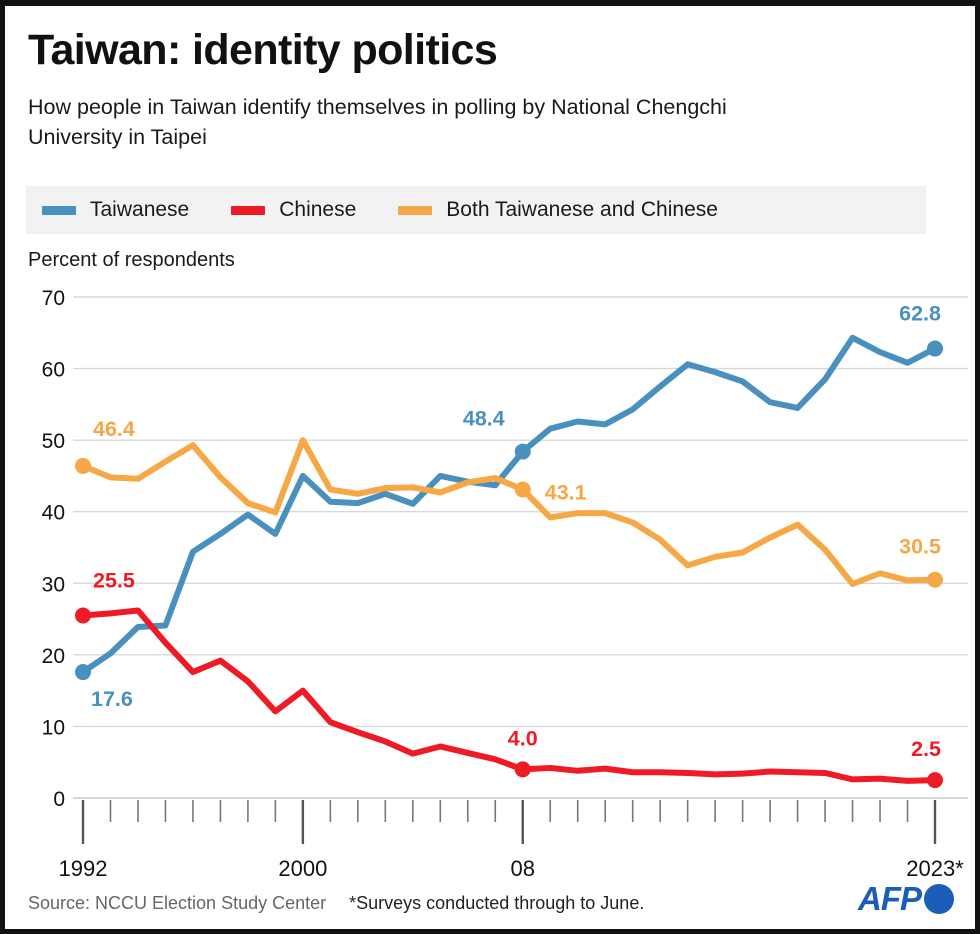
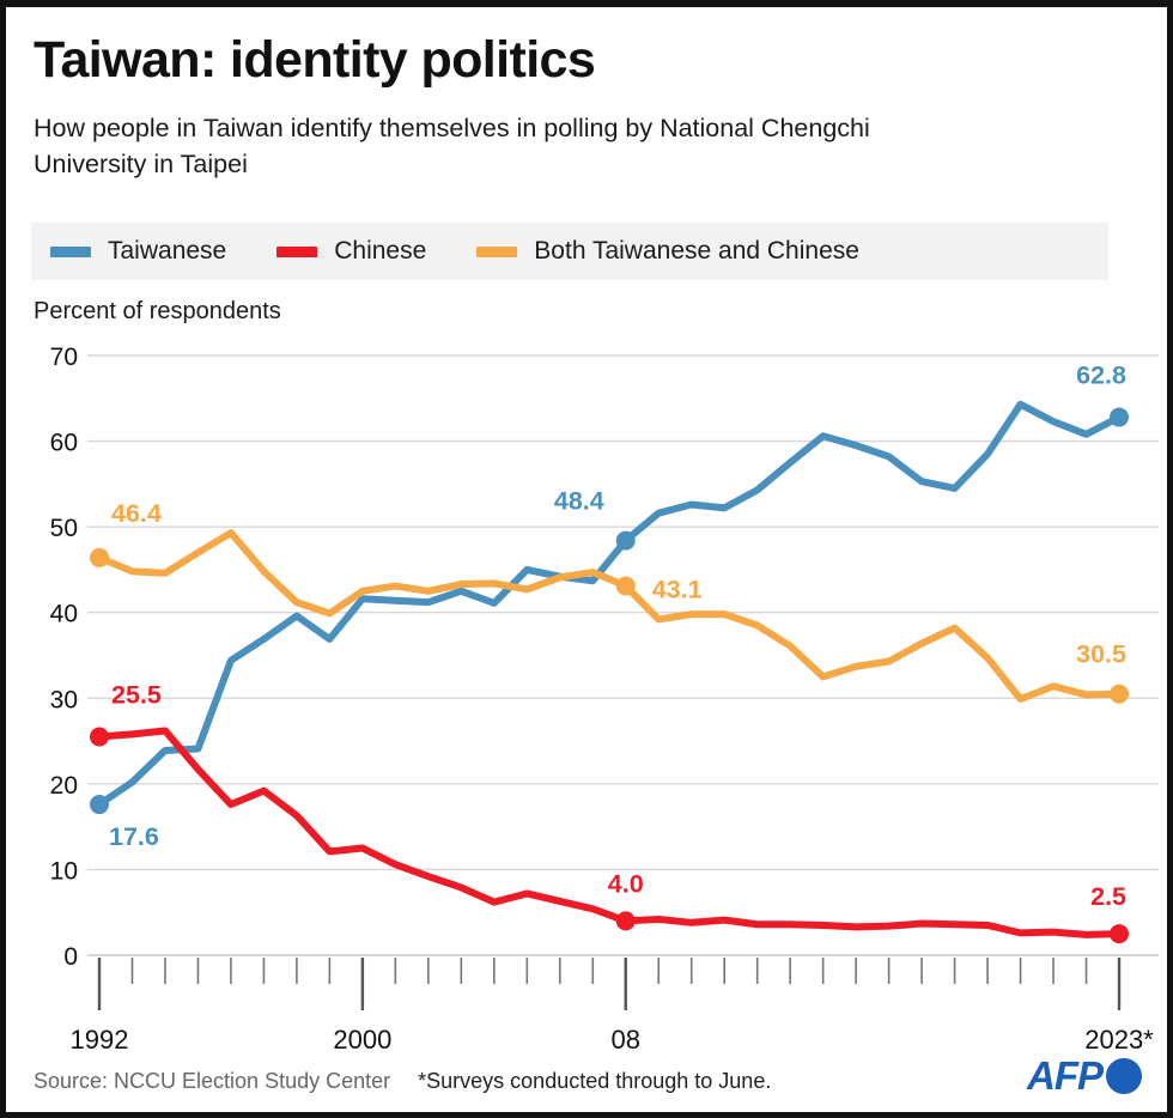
Taiwanese/2000: 45 -> 42
Chinese/2000: 15 -> 12
Both Taiwanese and Chinese/2000: 50 -> 42
